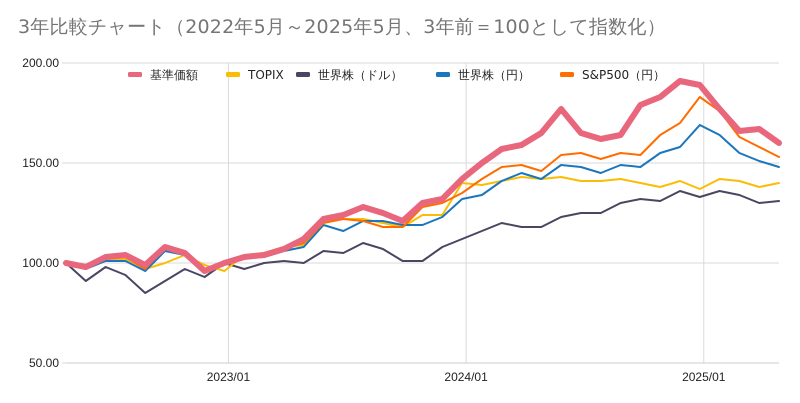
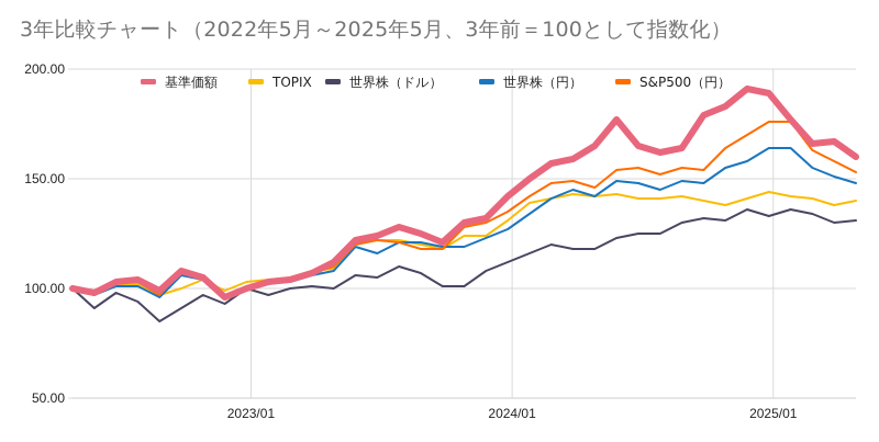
TOPIX/2023/01: 96 -> 103
TOPIX/2024/01: 140 -> 131
世界株（円）/2024/01: 132 -> 127
TOPIX/2025/01: 137 -> 144
世界株（円）/2025/01: 169 -> 164
S&P500（円）/2025/01: 183 -> 176
